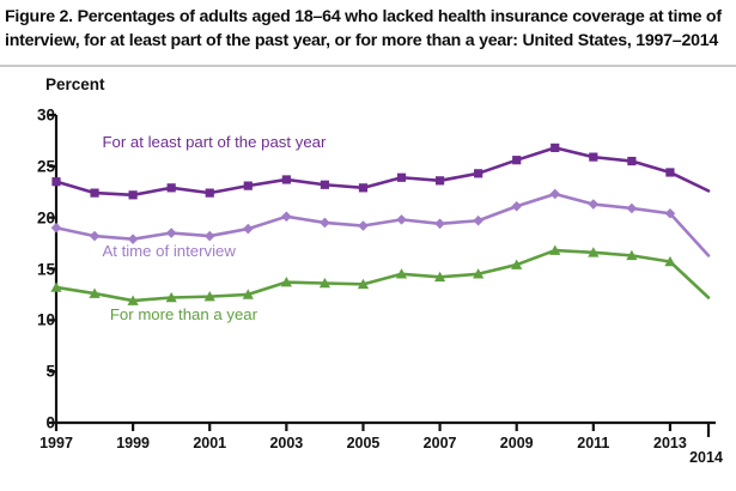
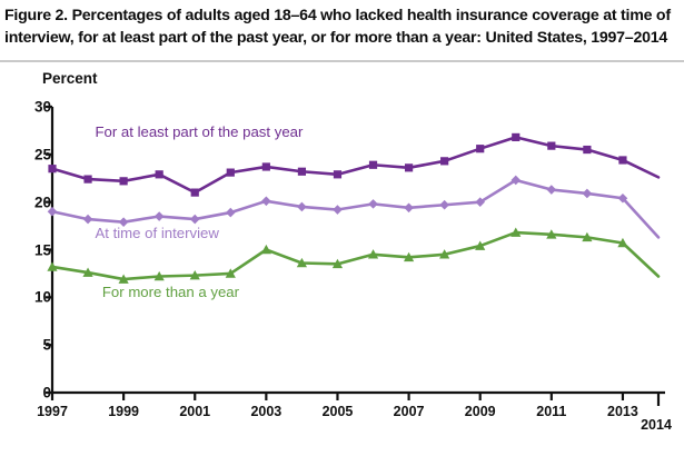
For at least part of the past year/2001: 22 -> 21
For more than a year/2003: 14 -> 15
At time of interview/2009: 21 -> 20
